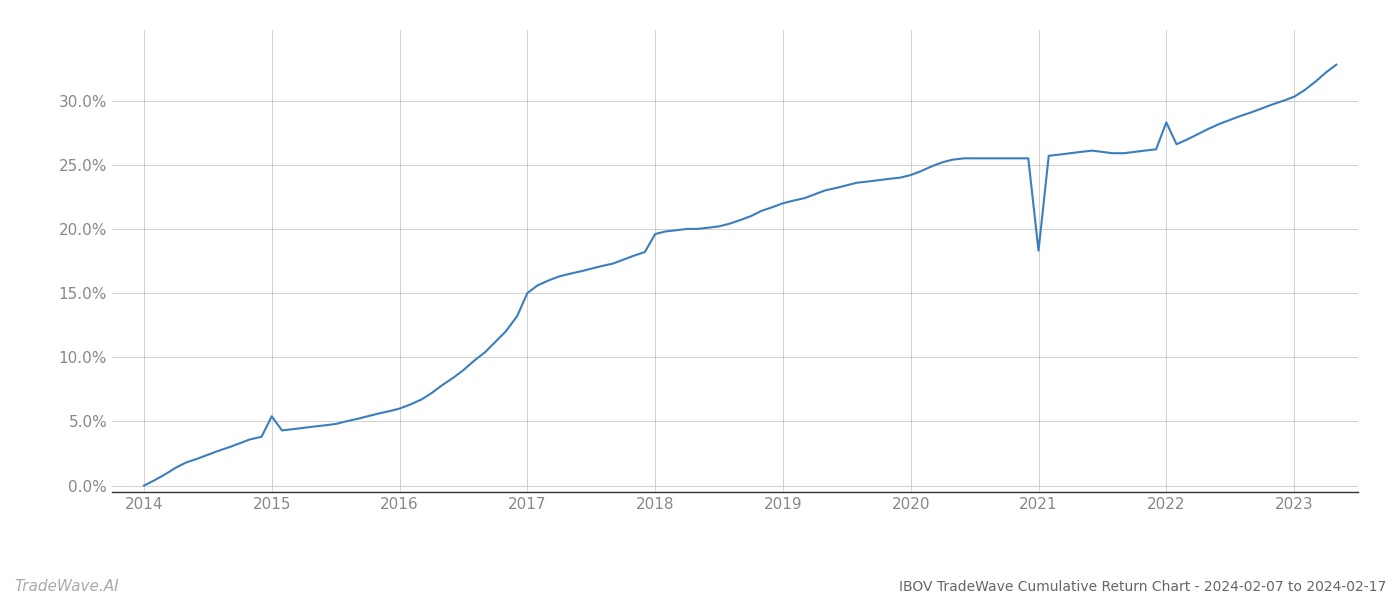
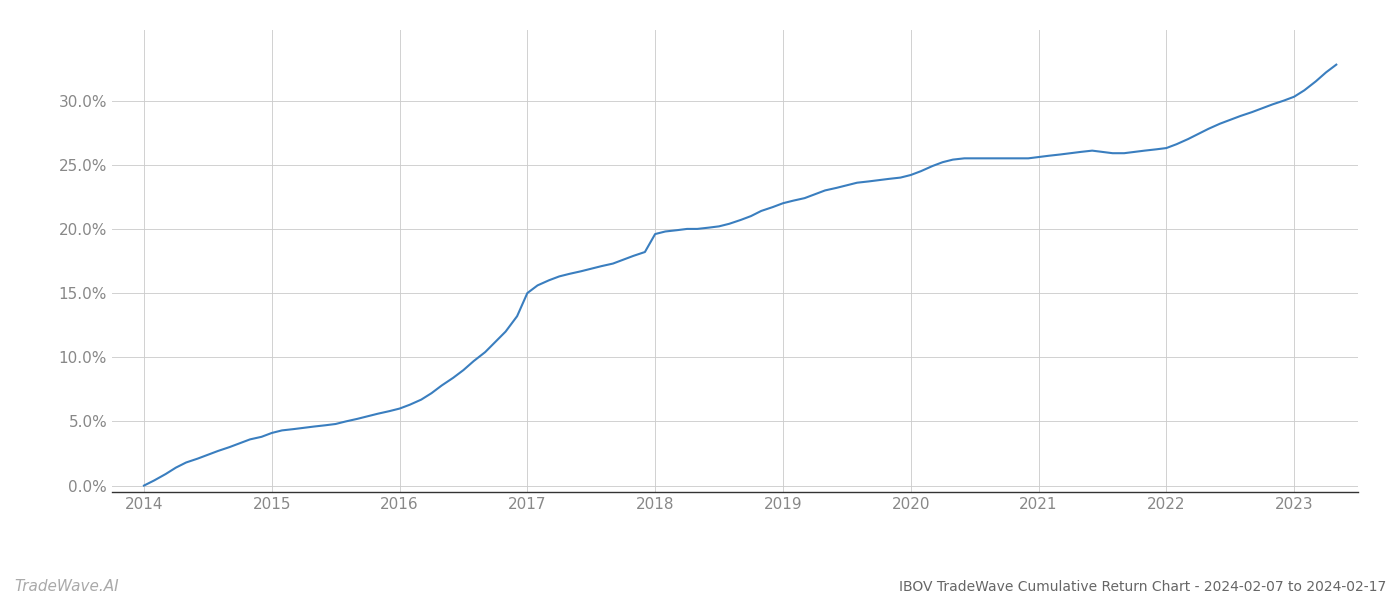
2015: 5.4% -> 4.1%
2021: 18.3% -> 25.6%
2022: 28.3% -> 26.3%
